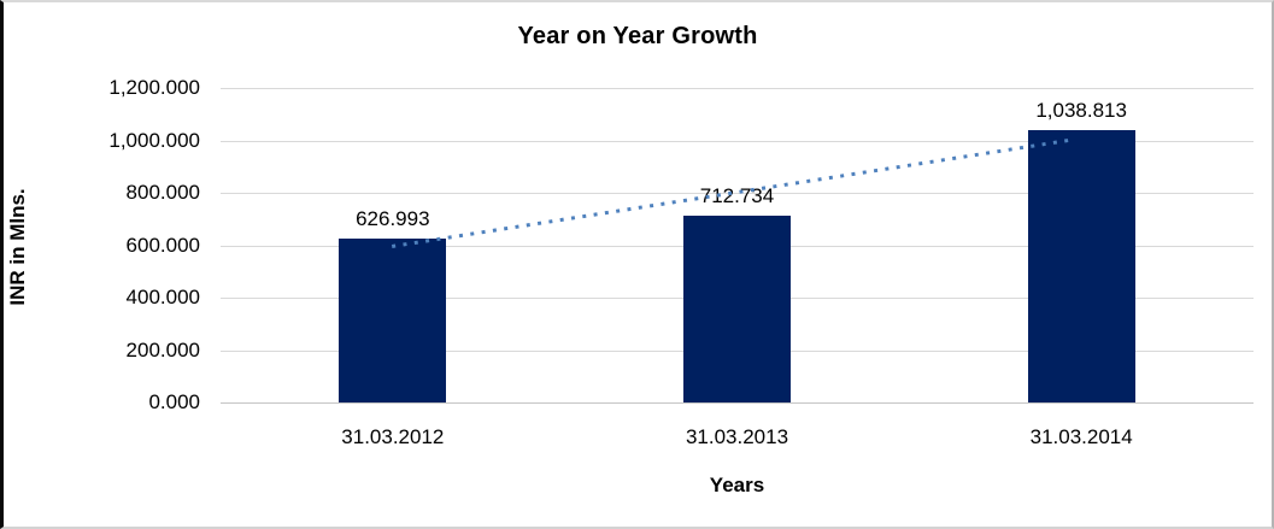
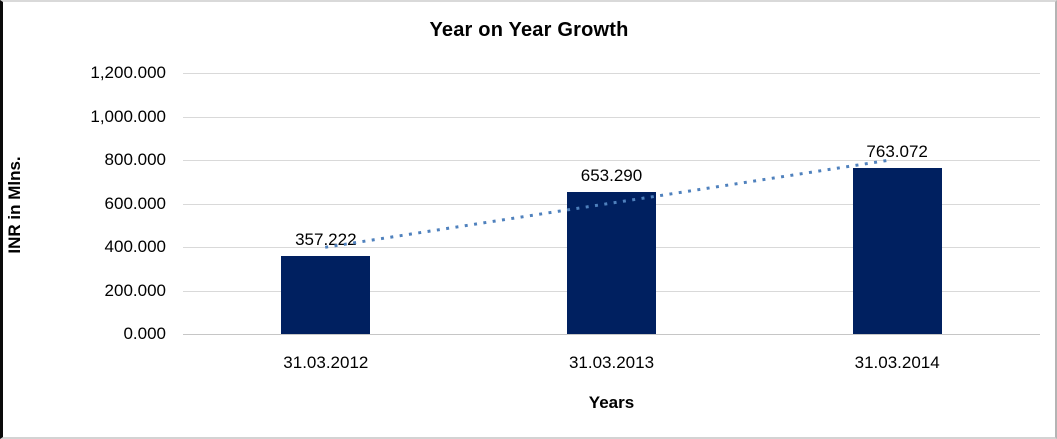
31.03.2012: 626.993 -> 357.222
31.03.2013: 712.734 -> 653.290
31.03.2014: 1,038.813 -> 763.072
